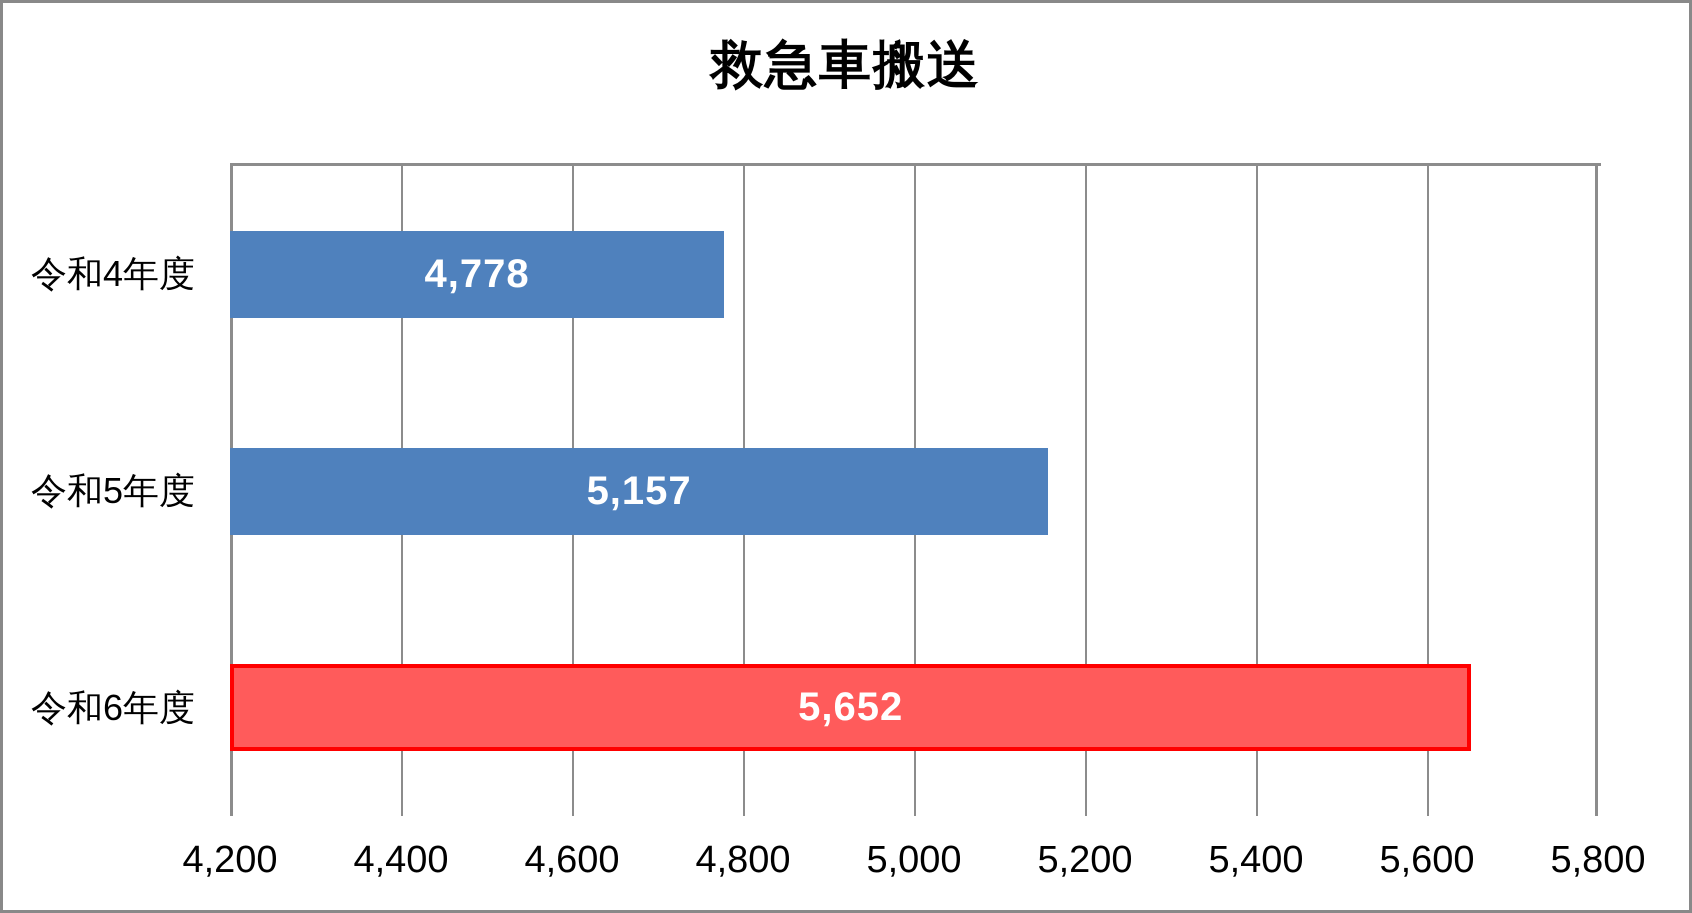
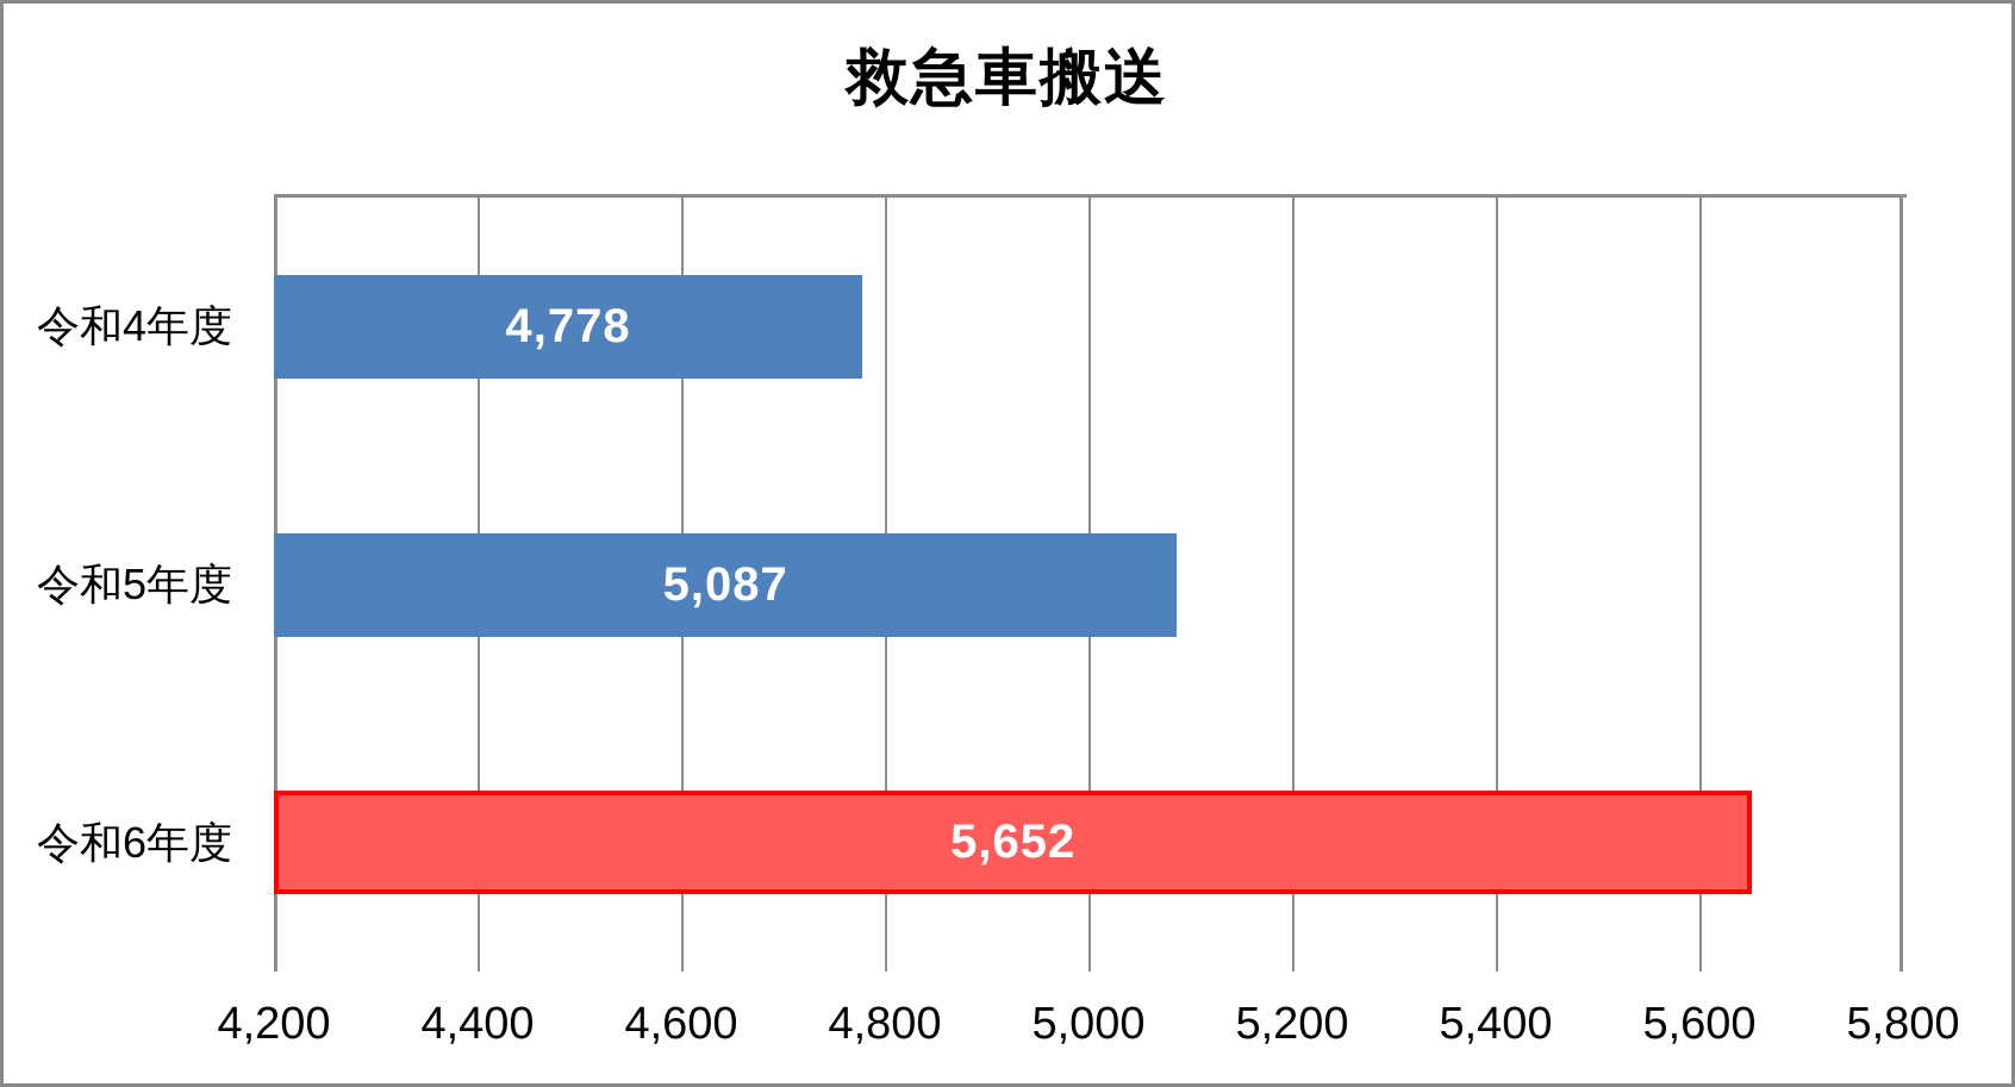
令和5年度: 5,157 -> 5,087
